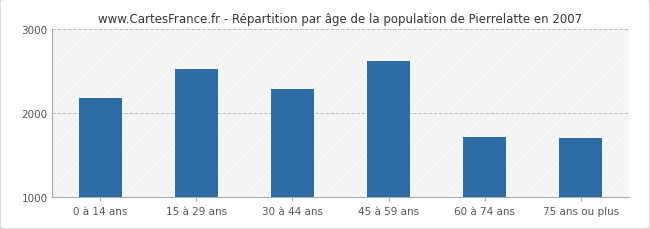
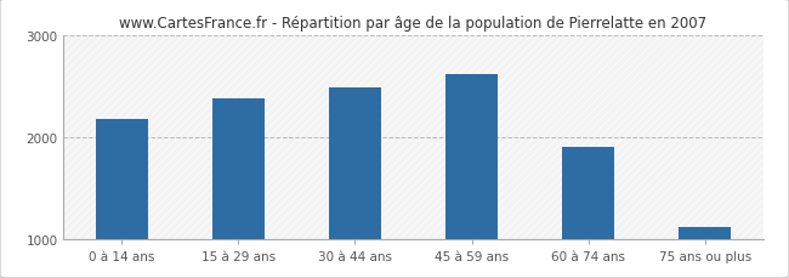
15 à 29 ans: 2520 -> 2380
30 à 44 ans: 2280 -> 2490
60 à 74 ans: 1720 -> 1900
75 ans ou plus: 1700 -> 1120
